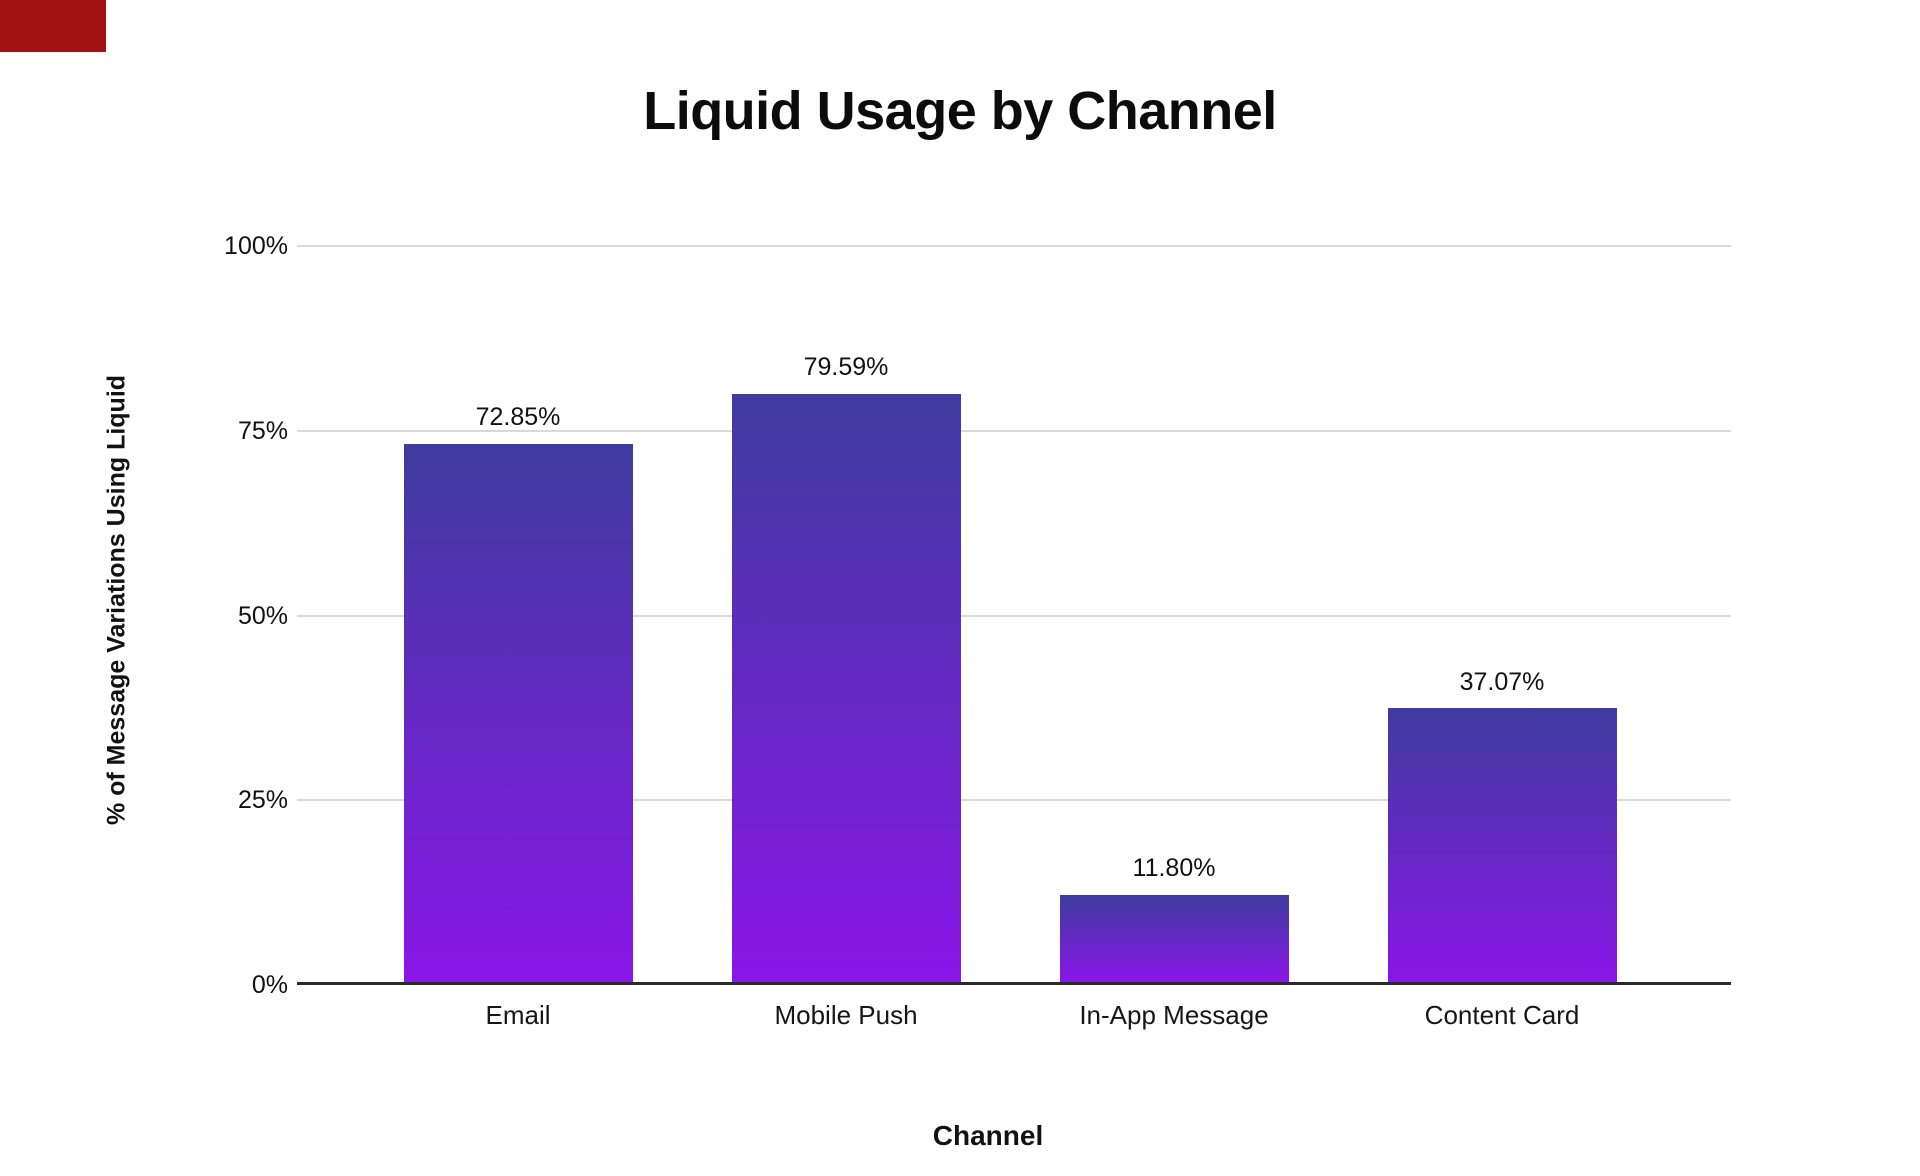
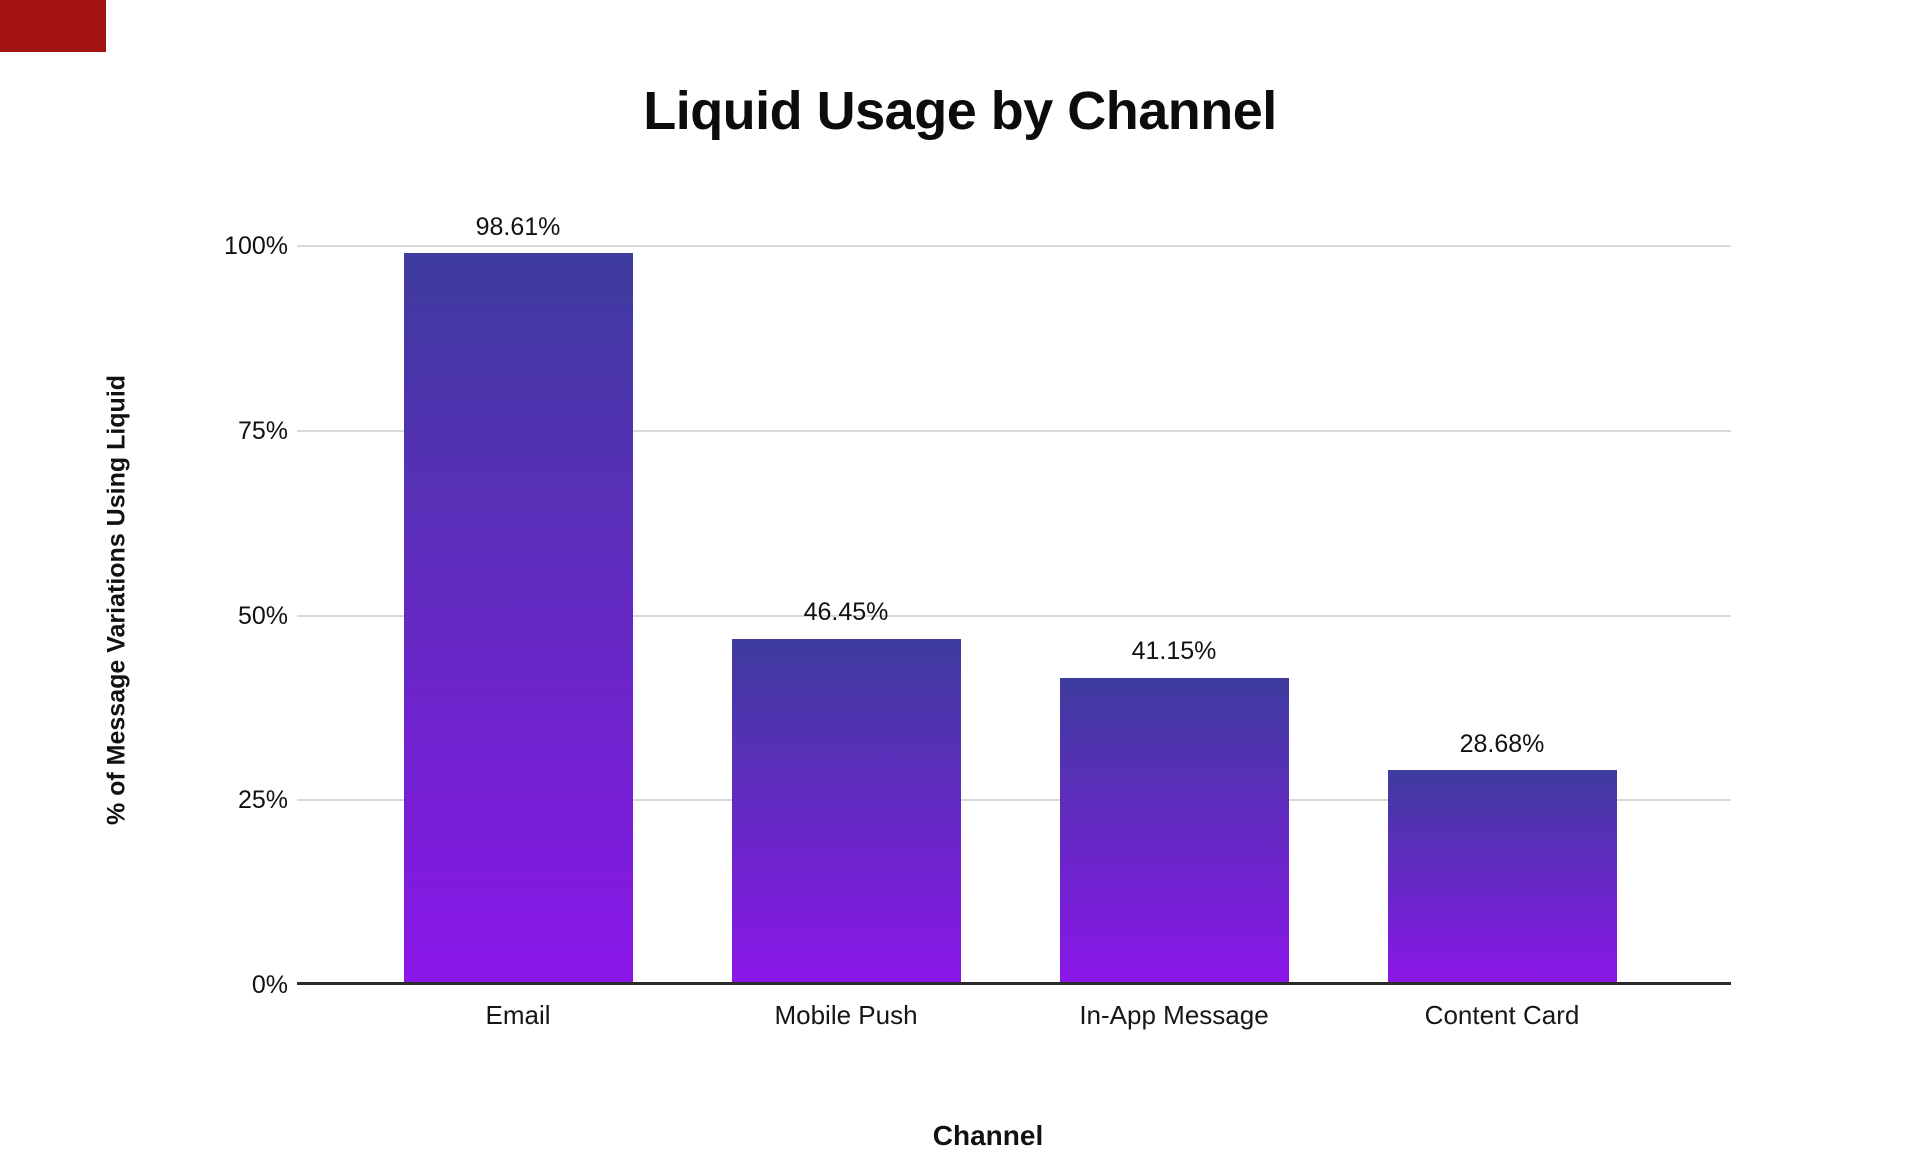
Email: 72.85% -> 98.61%
Mobile Push: 79.59% -> 46.45%
In-App Message: 11.80% -> 41.15%
Content Card: 37.07% -> 28.68%
